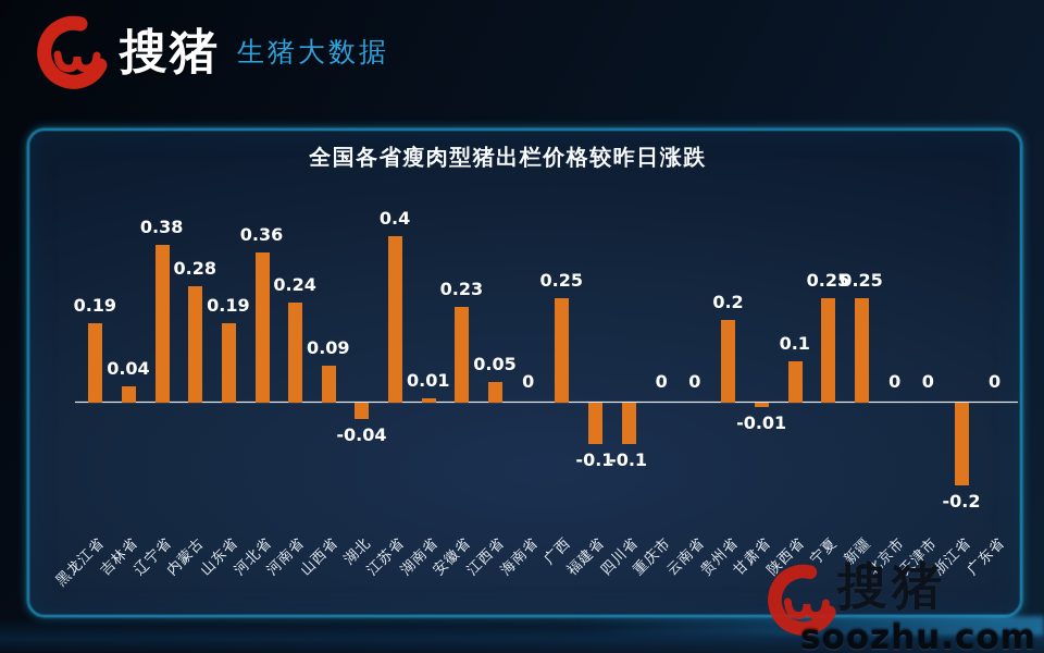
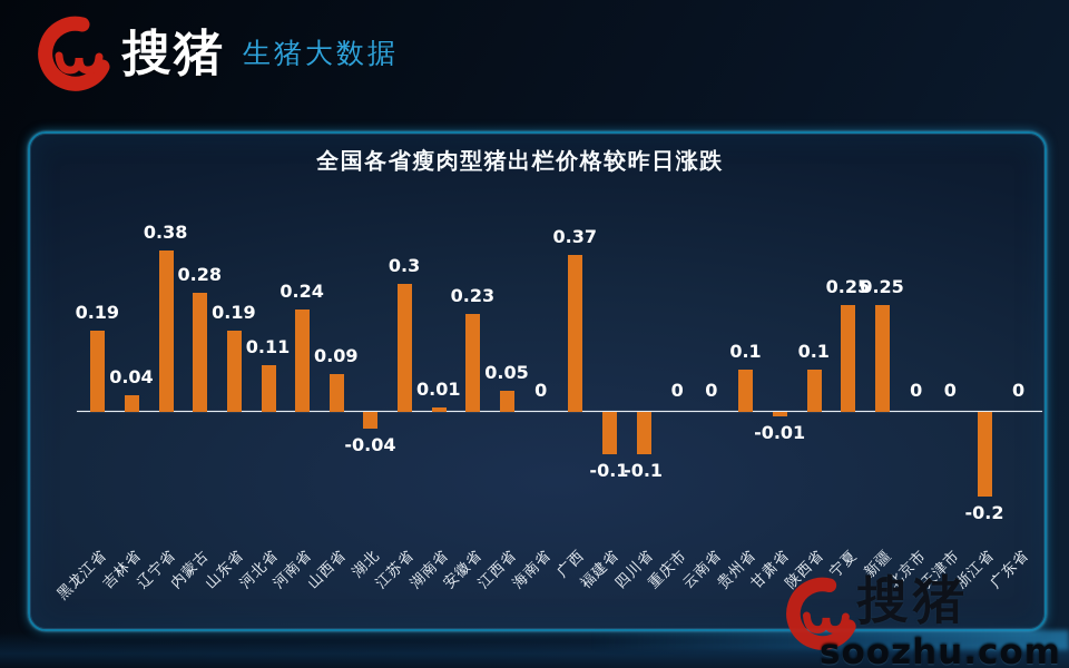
河北省: 0.36 -> 0.11
江苏省: 0.4 -> 0.3
广西: 0.25 -> 0.37
贵州省: 0.2 -> 0.1
